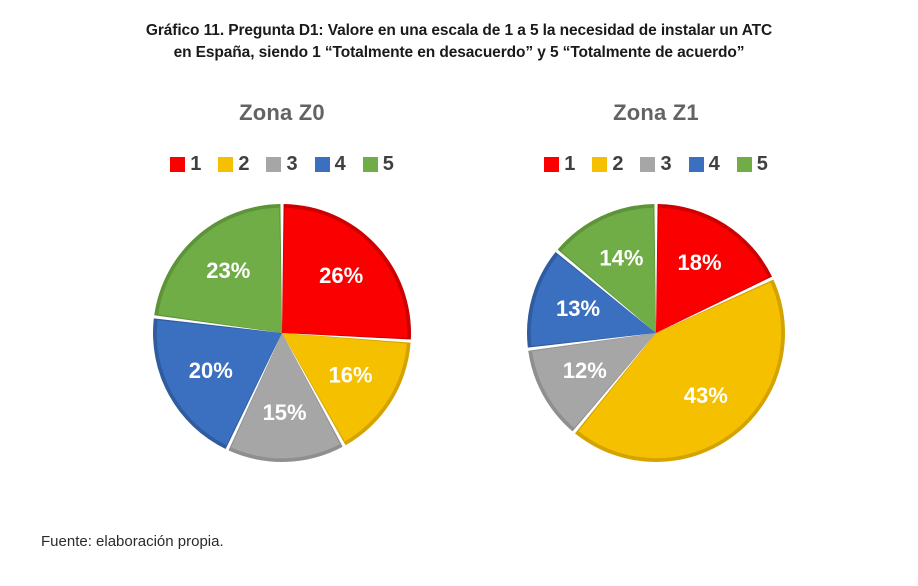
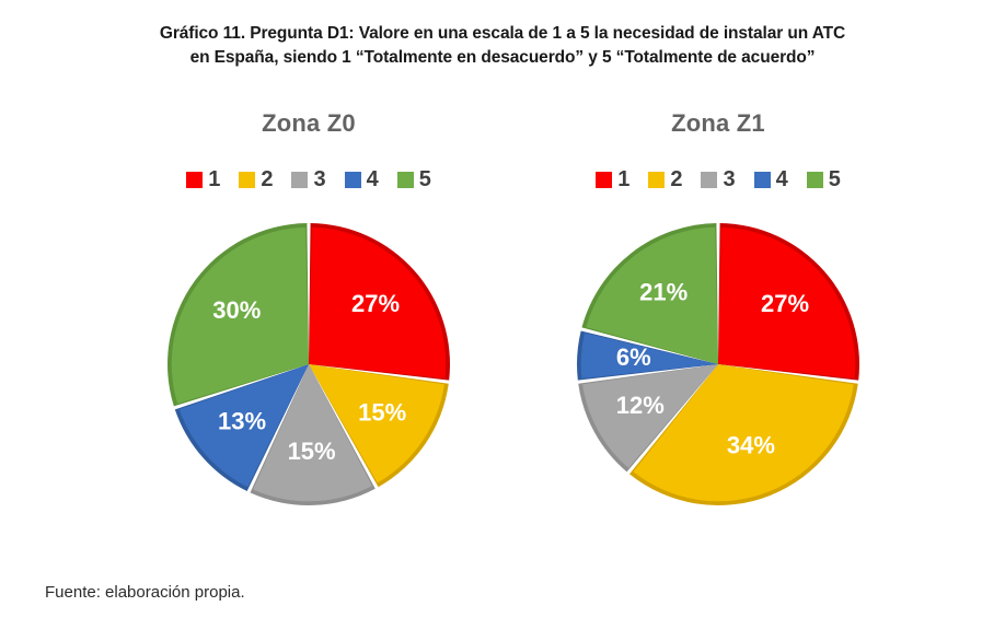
Zona Z0/1: 26% -> 27%
Zona Z0/2: 16% -> 15%
Zona Z0/4: 20% -> 13%
Zona Z0/5: 23% -> 30%
Zona Z1/1: 18% -> 27%
Zona Z1/2: 43% -> 34%
Zona Z1/4: 13% -> 6%
Zona Z1/5: 14% -> 21%
